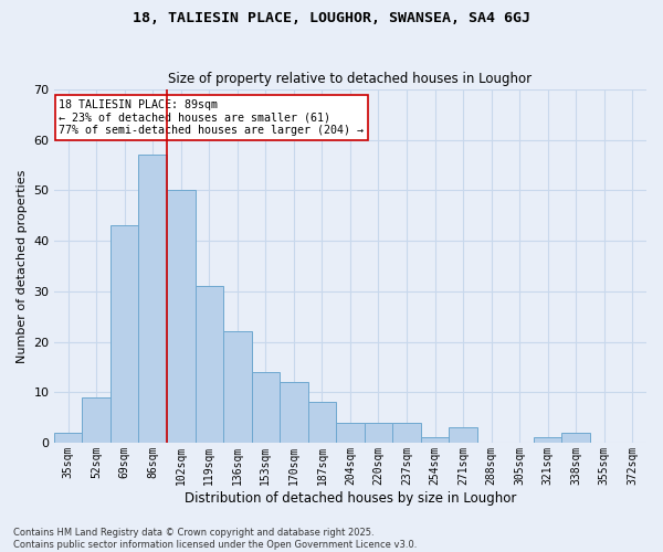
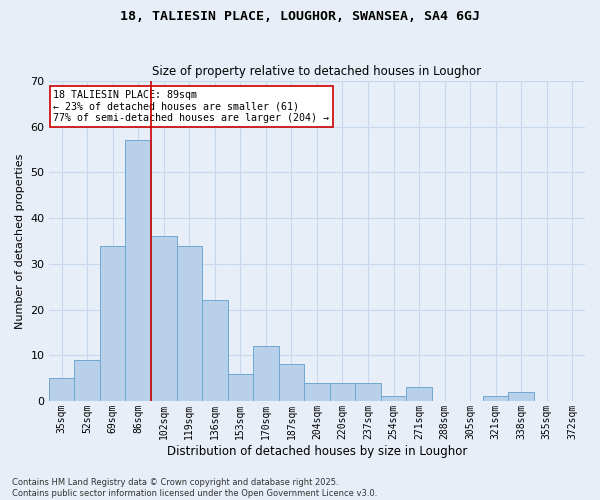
35sqm: 2 -> 5
69sqm: 43 -> 34
102sqm: 50 -> 36
119sqm: 31 -> 34
153sqm: 14 -> 6
